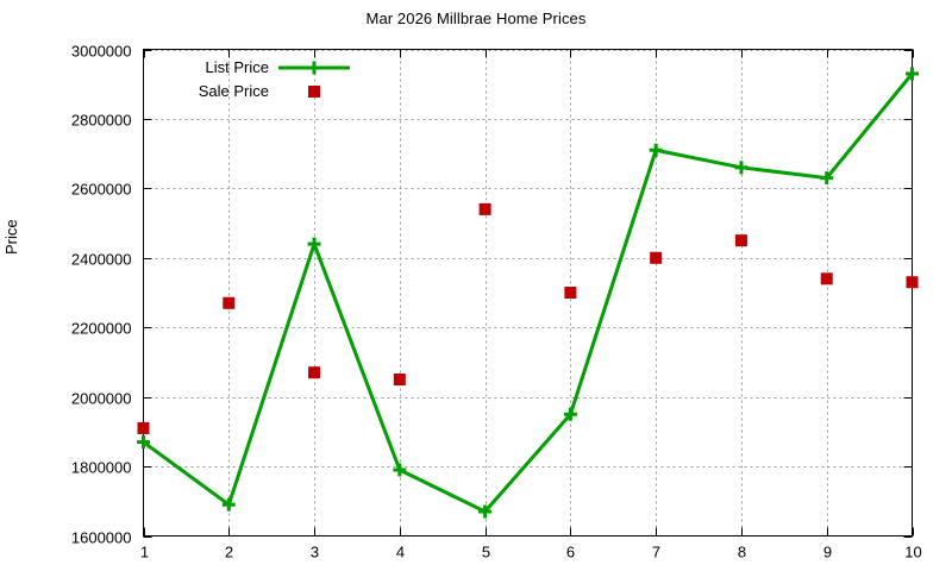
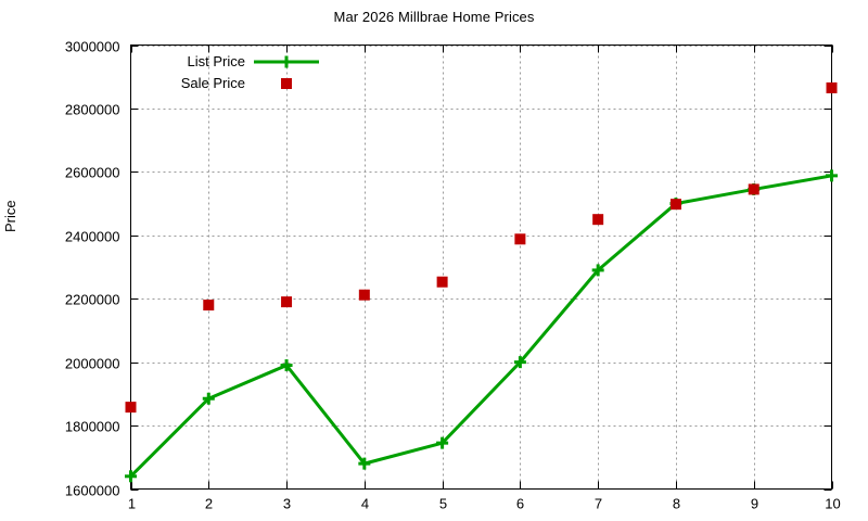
List Price/1: 1870000 -> 1640000
Sale Price/1: 1910000 -> 1860000
List Price/2: 1690000 -> 1880000
Sale Price/2: 2270000 -> 2180000
List Price/3: 2440000 -> 1990000
Sale Price/3: 2070000 -> 2190000
List Price/4: 1790000 -> 1680000
Sale Price/4: 2050000 -> 2210000
List Price/5: 1670000 -> 1740000
Sale Price/5: 2540000 -> 2250000
List Price/6: 1950000 -> 2000000
Sale Price/6: 2300000 -> 2390000
List Price/7: 2710000 -> 2290000
Sale Price/7: 2400000 -> 2450000
List Price/8: 2660000 -> 2500000
Sale Price/8: 2450000 -> 2500000
List Price/9: 2630000 -> 2540000
Sale Price/9: 2340000 -> 2540000
List Price/10: 2930000 -> 2590000
Sale Price/10: 2330000 -> 2860000
